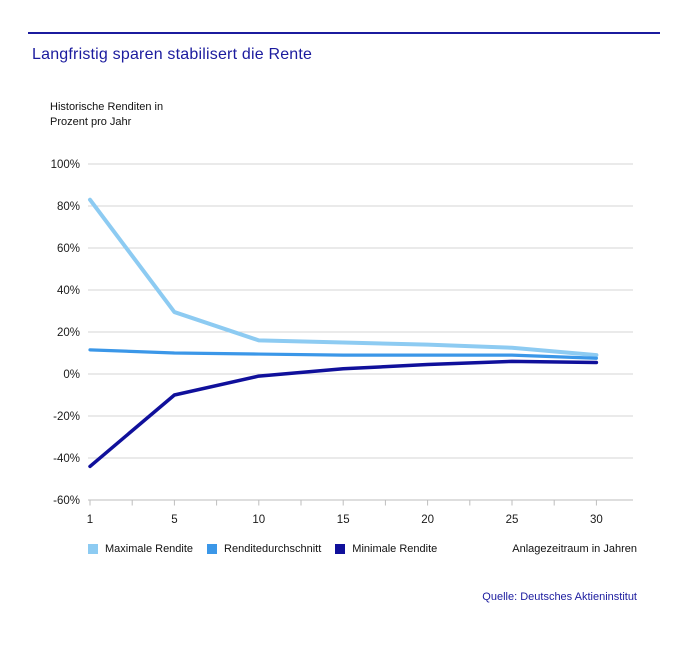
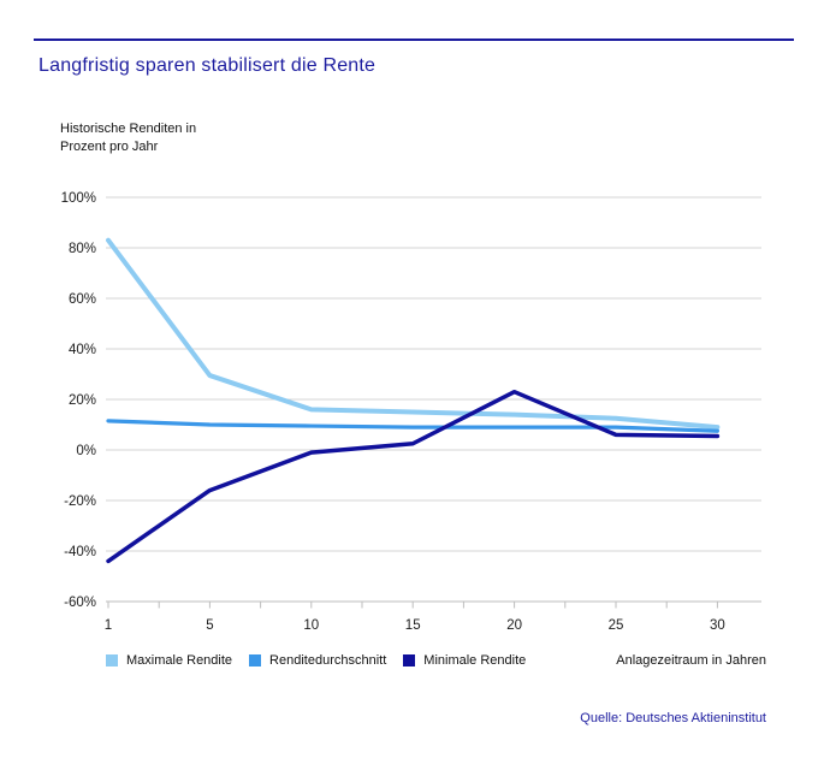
Minimale Rendite/5: -10% -> -16%
Minimale Rendite/20: 4% -> 23%
